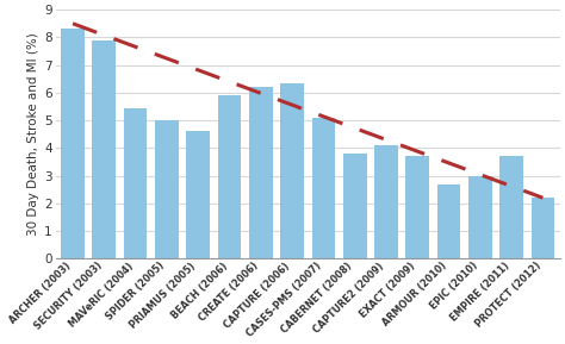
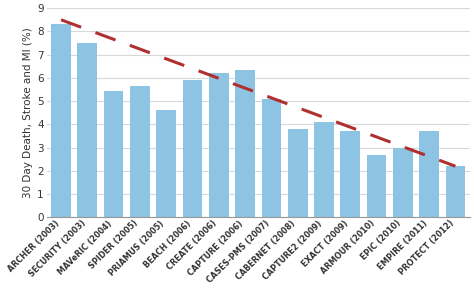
SECURITY (2003): 7.90 -> 7.50
SPIDER (2005): 5.00 -> 5.65
